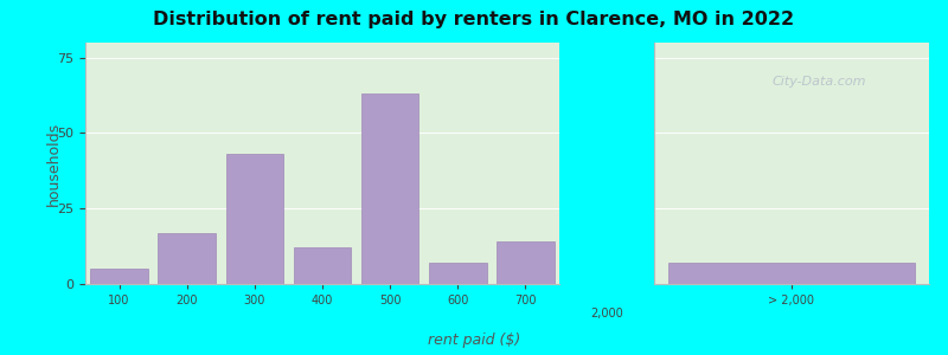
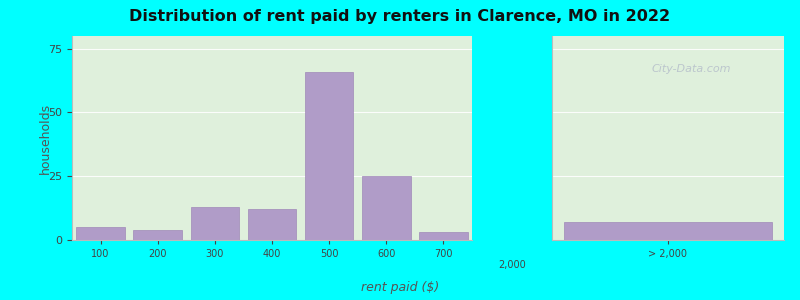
200: 17 -> 4
300: 43 -> 13
500: 63 -> 66
600: 7 -> 25
700: 14 -> 3
